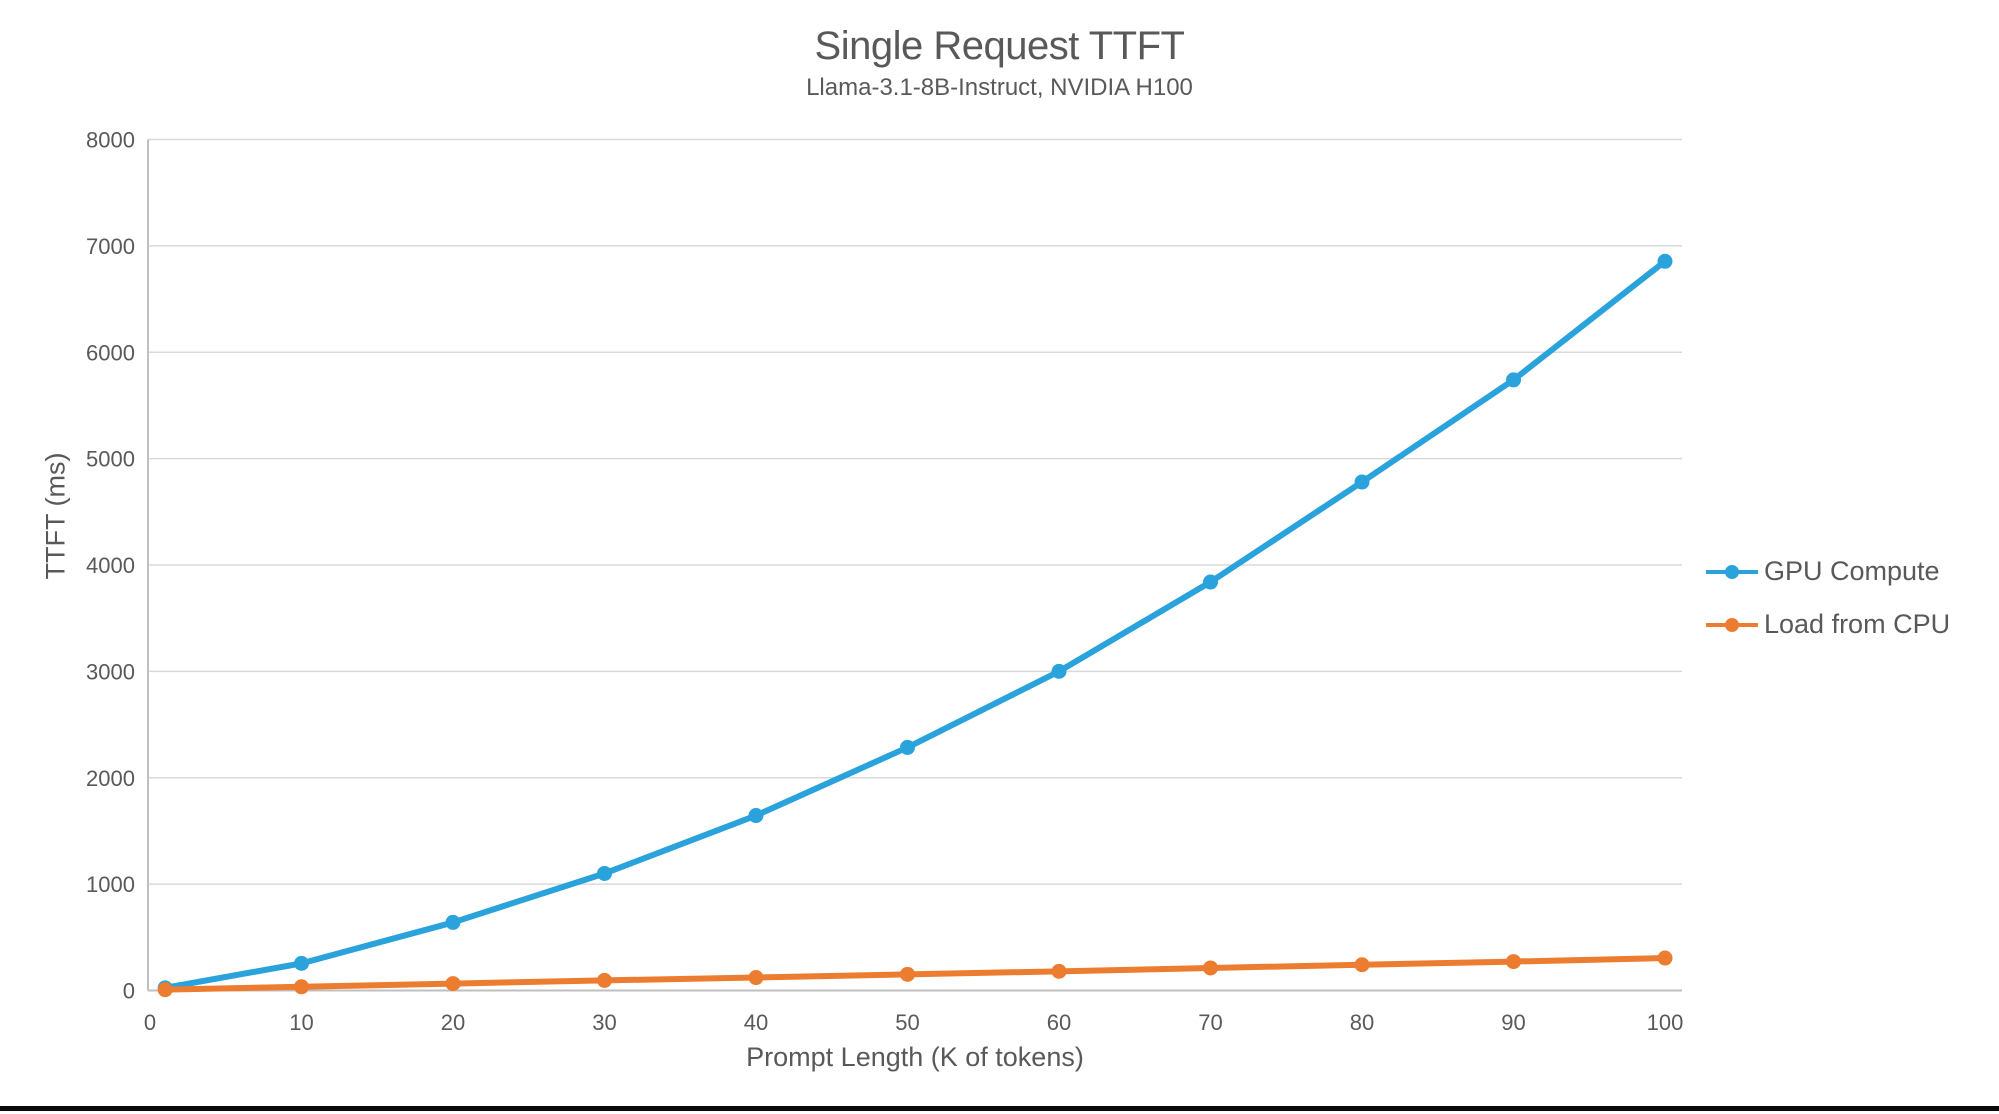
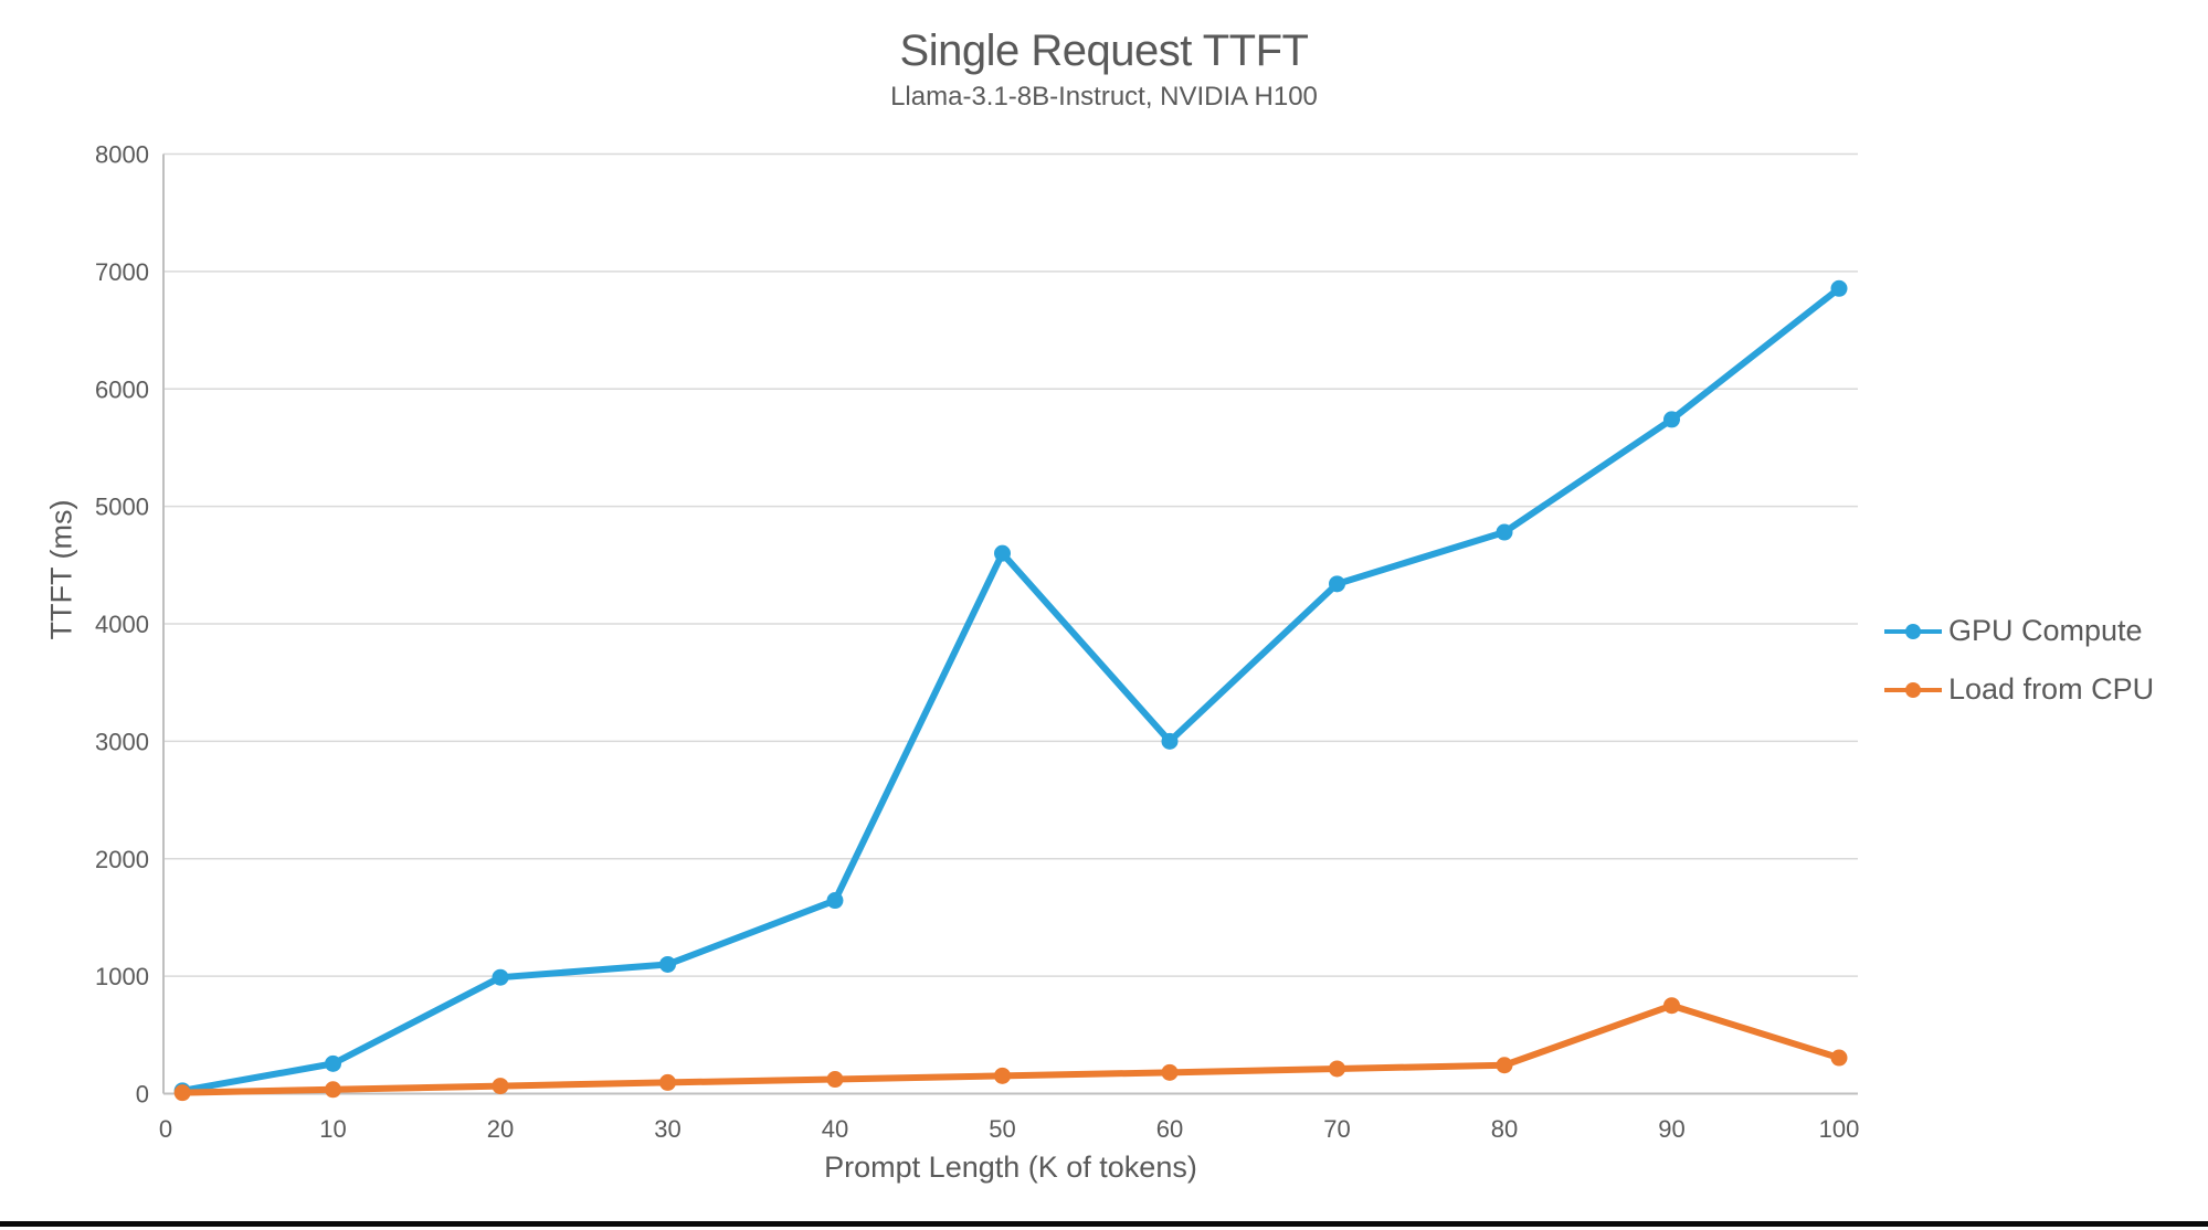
GPU Compute/20: 640 -> 990
GPU Compute/50: 2280 -> 4600
GPU Compute/70: 3840 -> 4340
Load from CPU/90: 270 -> 750
